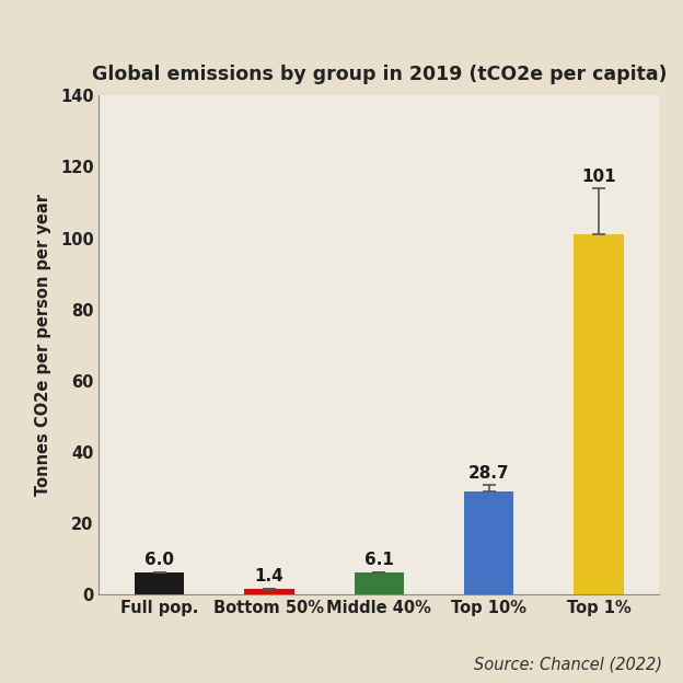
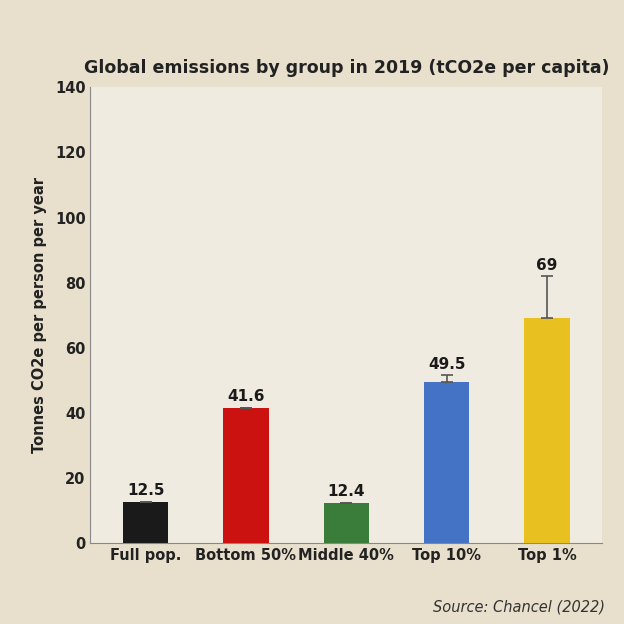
Full pop.: 6.0 -> 12.5
Bottom 50%: 1.4 -> 41.6
Middle 40%: 6.1 -> 12.4
Top 10%: 28.7 -> 49.5
Top 1%: 101 -> 69
